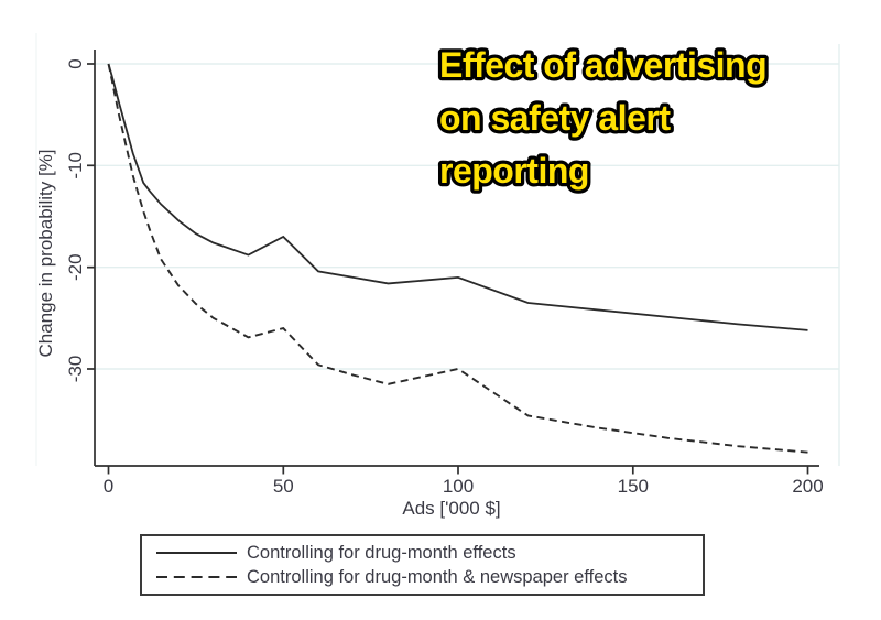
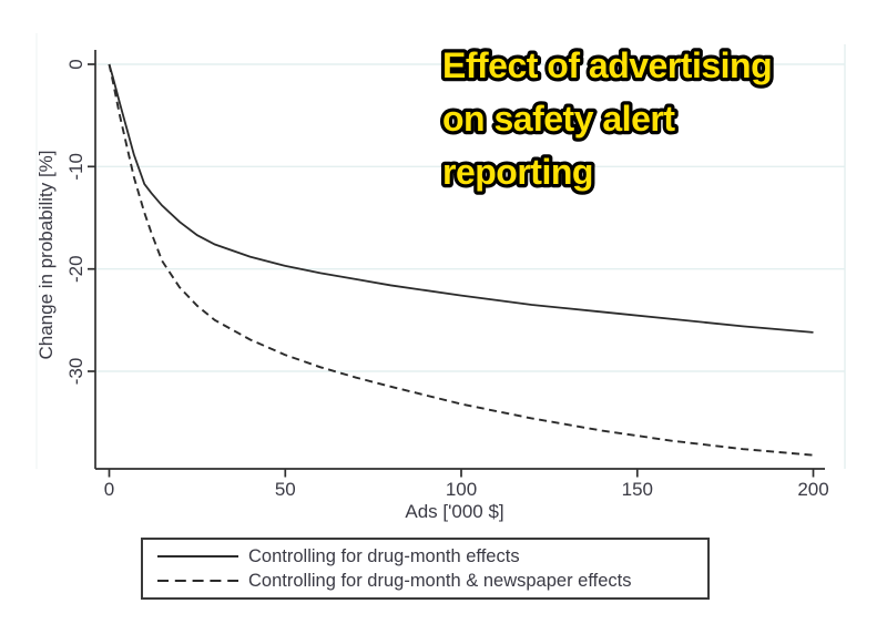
Controlling for drug-month effects/50: -17 -> -20
Controlling for drug-month & newspaper effects/50: -26 -> -28
Controlling for drug-month effects/100: -21 -> -23
Controlling for drug-month & newspaper effects/100: -30 -> -33
